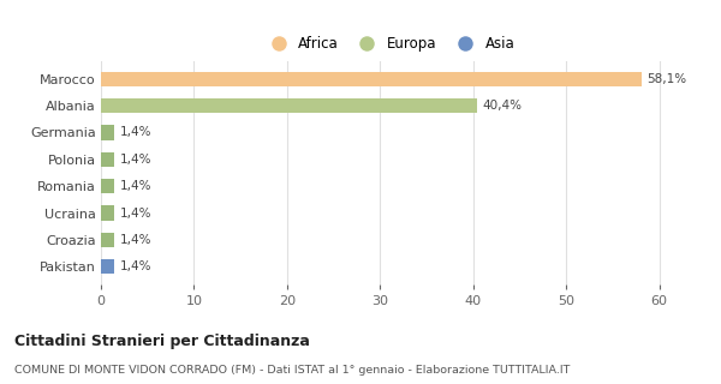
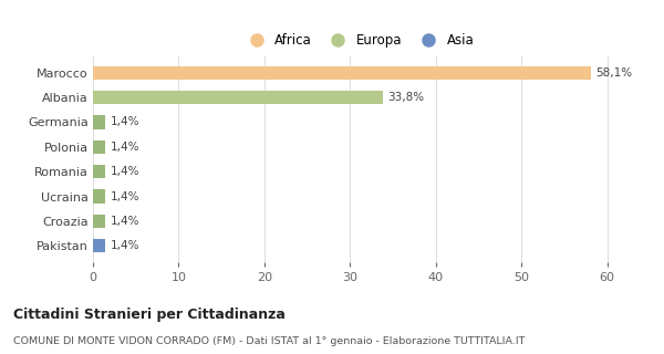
Albania: 40,4% -> 33,8%
